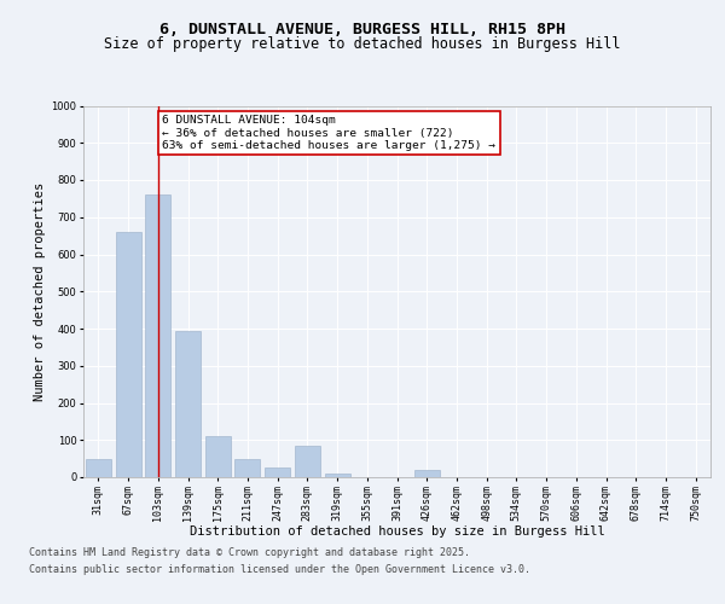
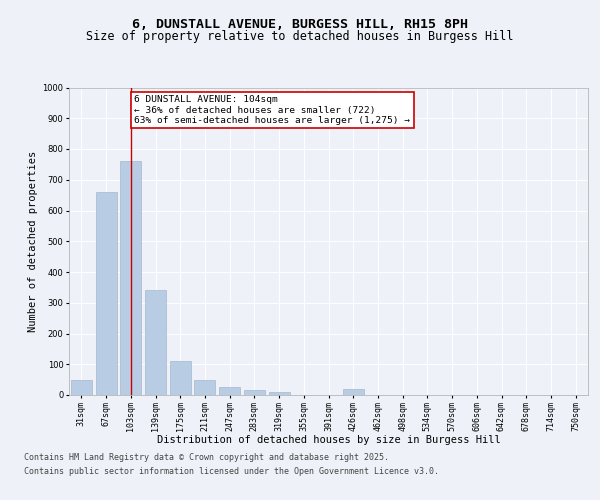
139sqm: 395 -> 340
283sqm: 85 -> 15
